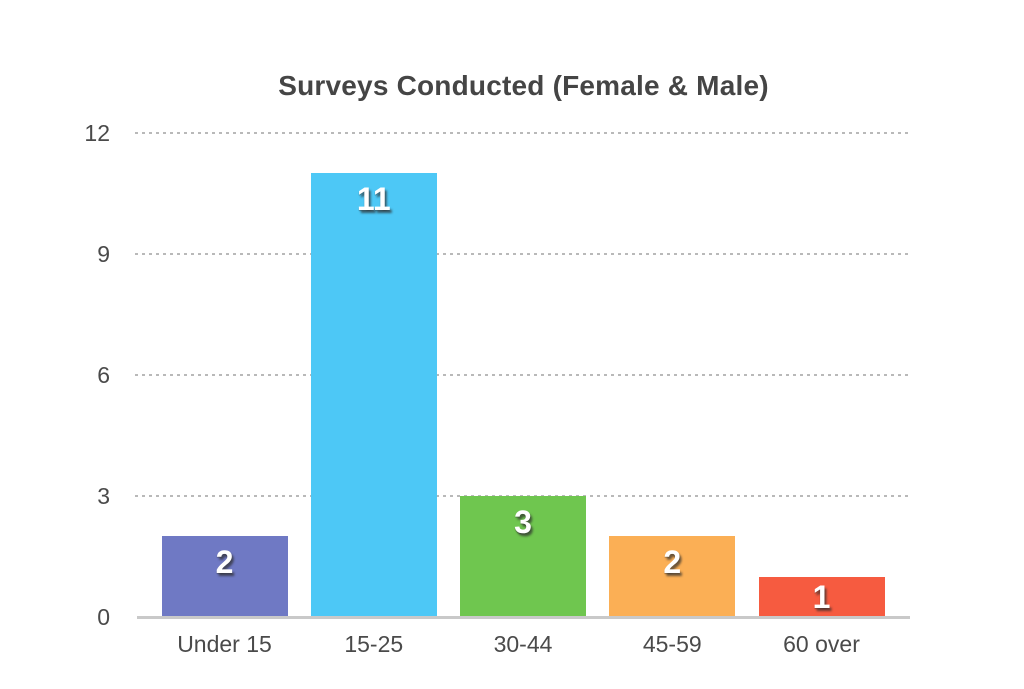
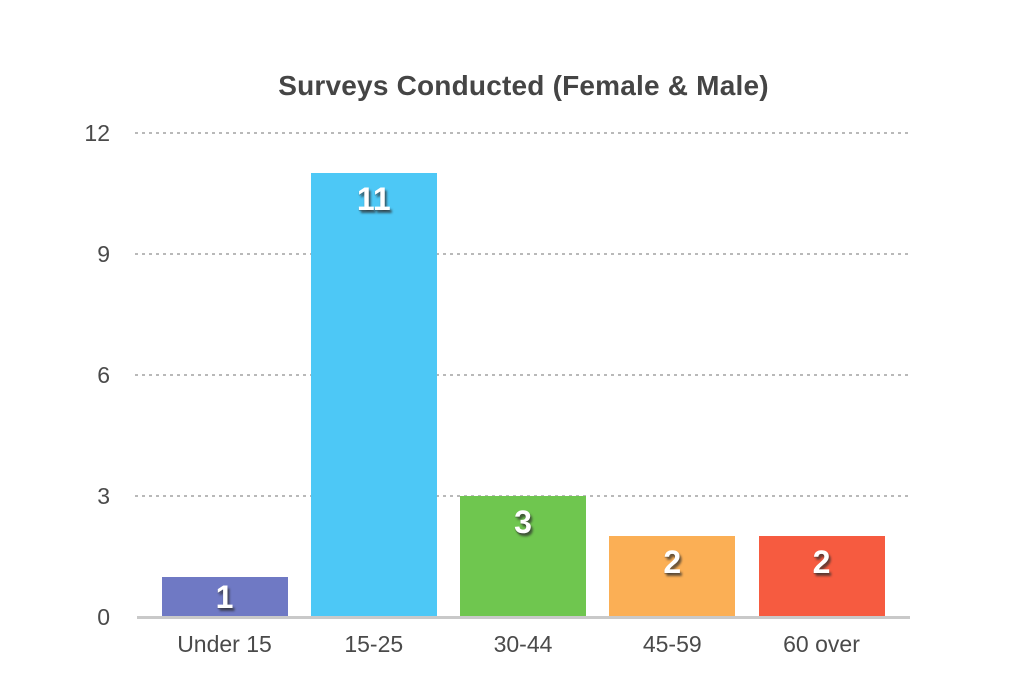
Under 15: 2 -> 1
60 over: 1 -> 2
